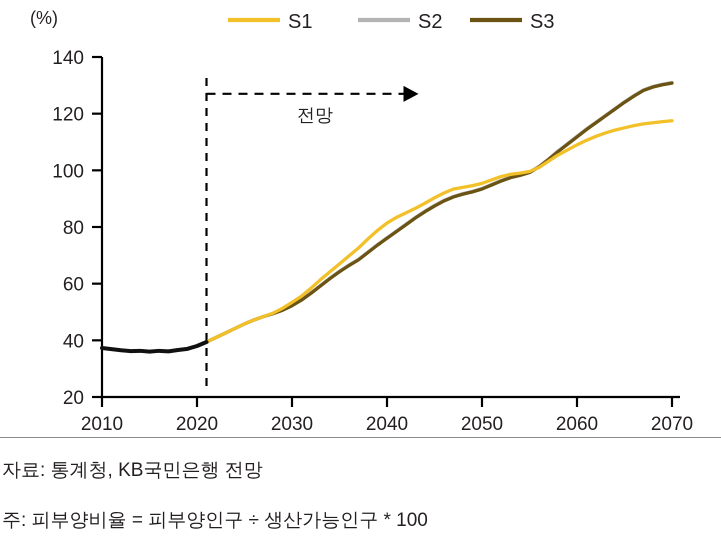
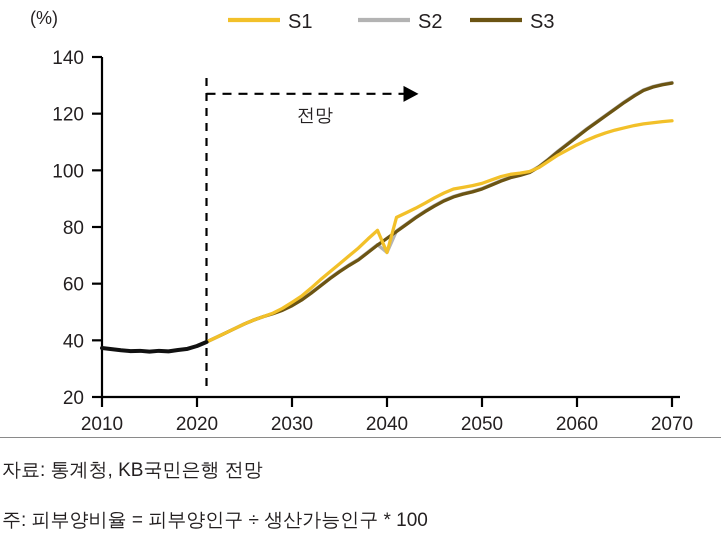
S1/2040: 81 -> 71
S2/2040: 76 -> 71
